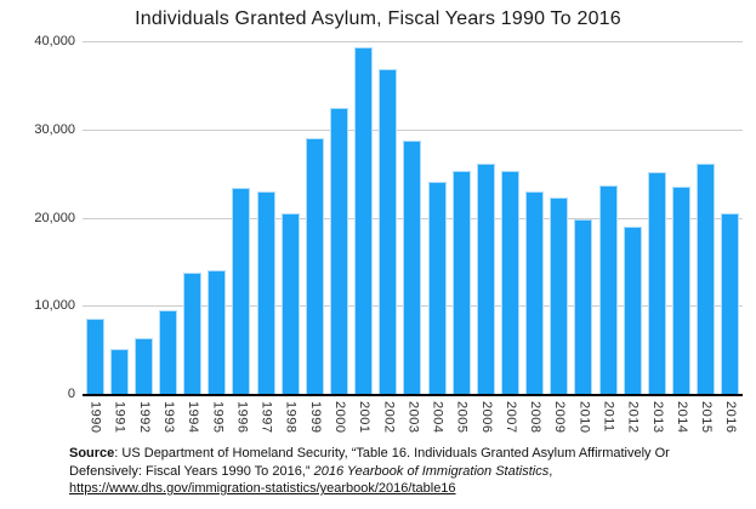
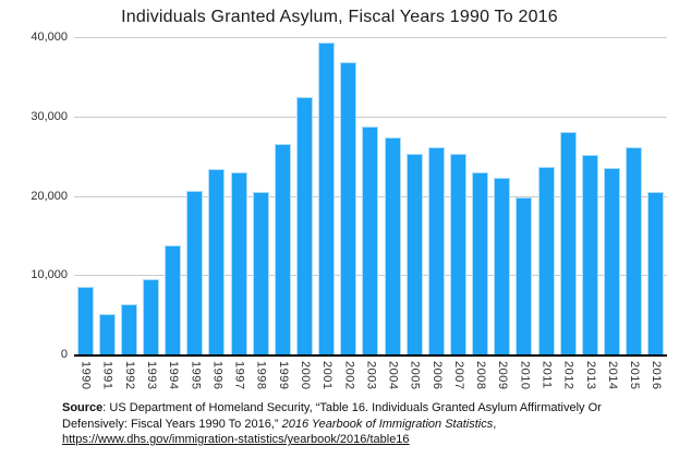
1995: 14000 -> 21000
1999: 29000 -> 27000
2004: 24000 -> 27000
2012: 19000 -> 28000
